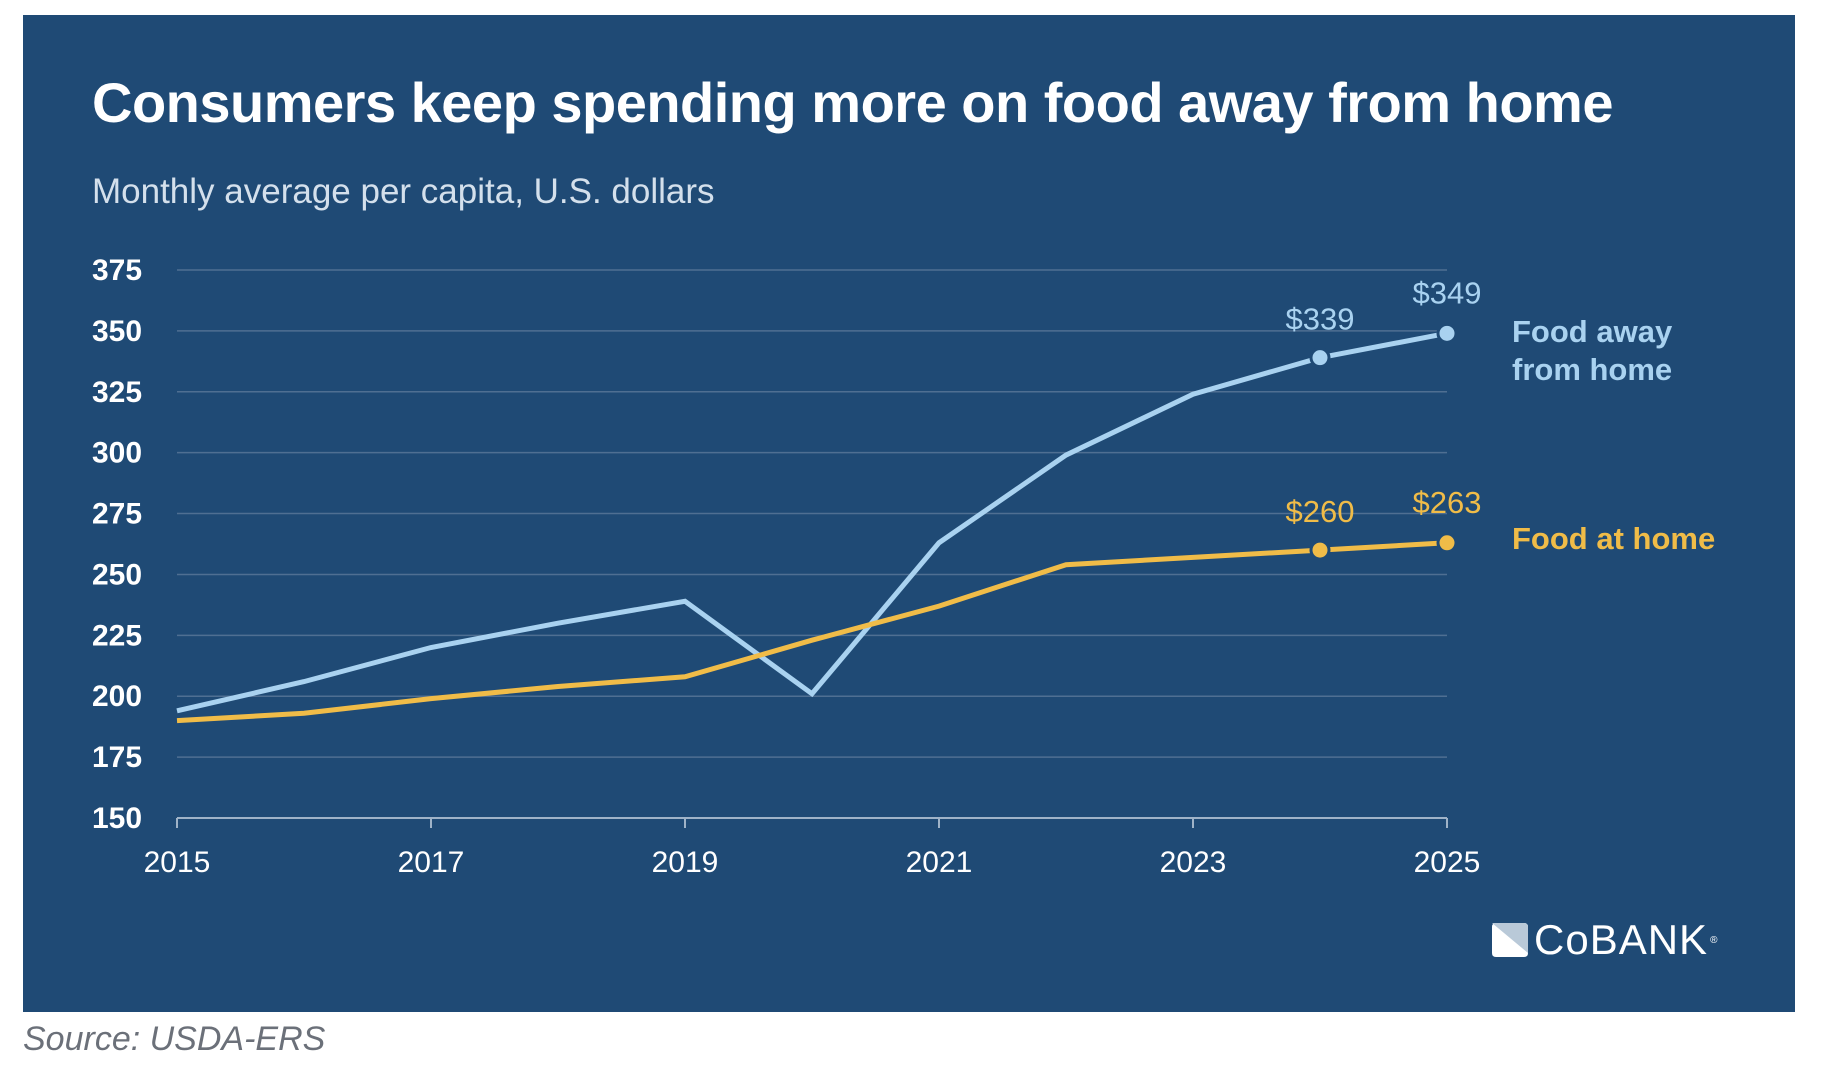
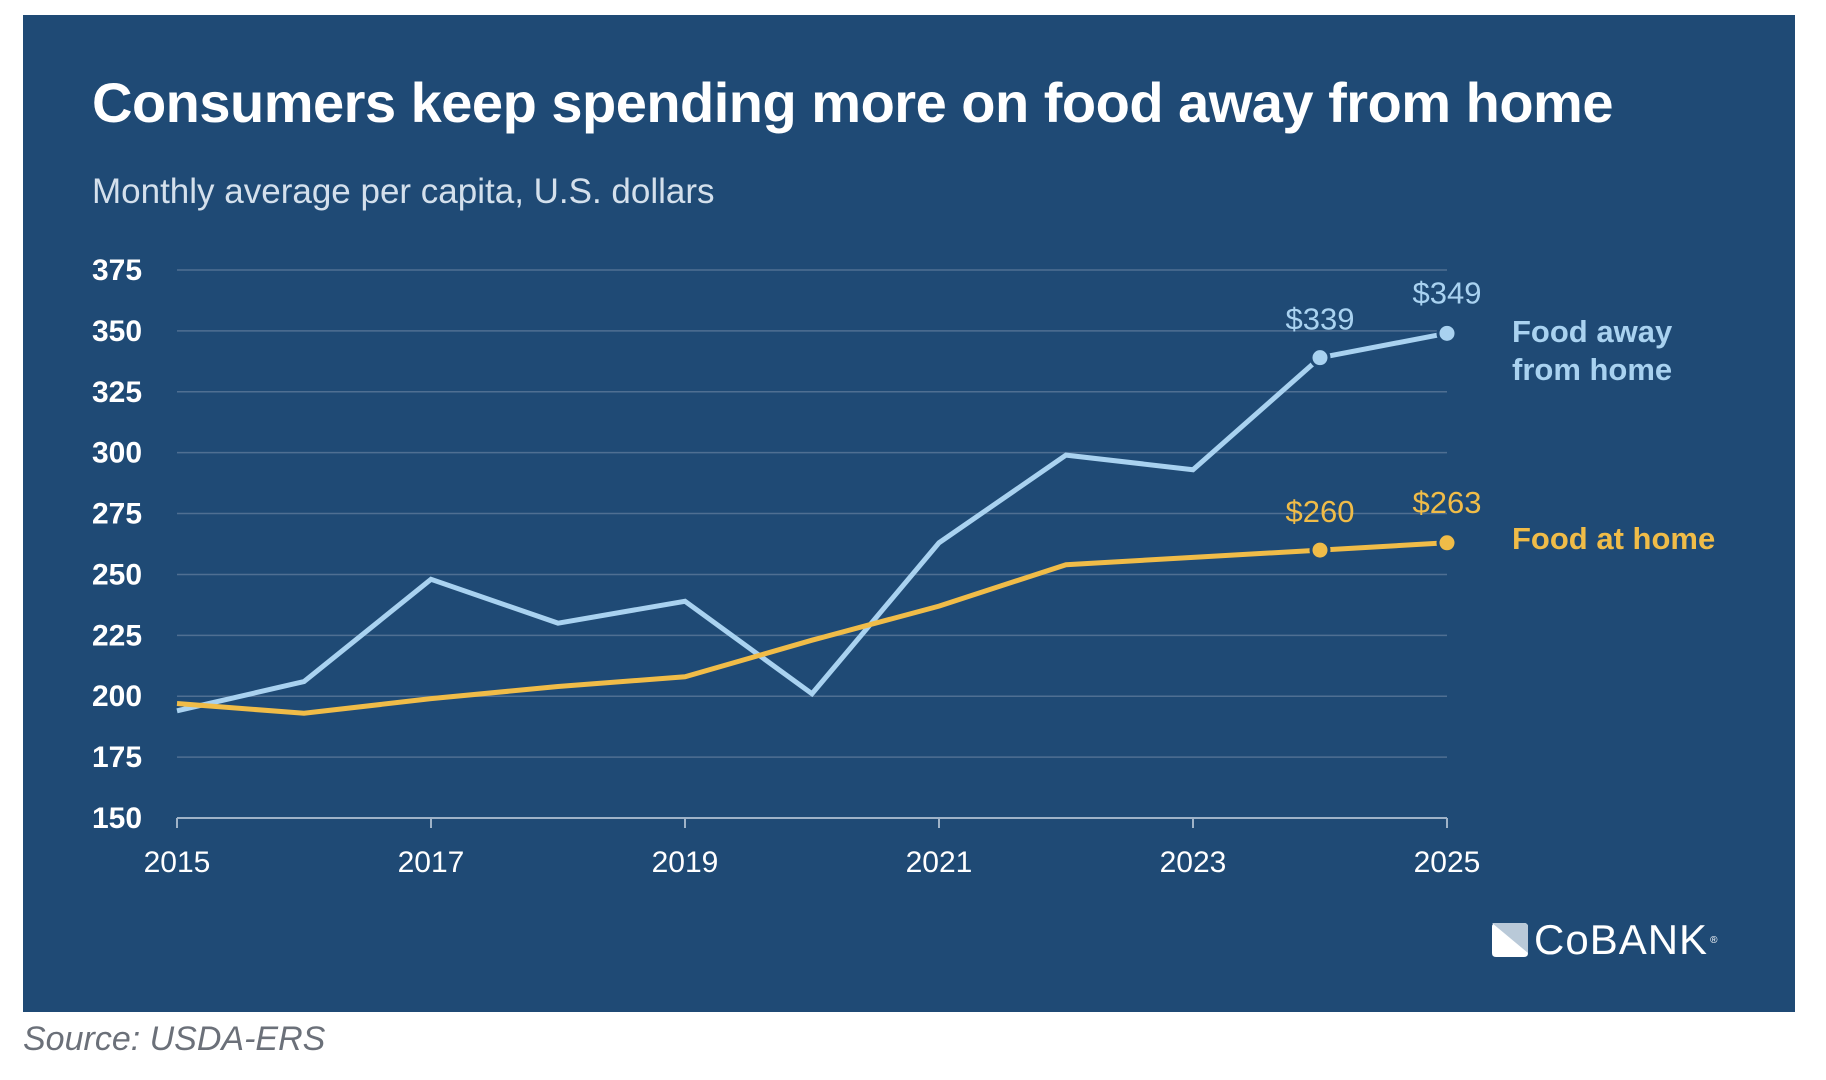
Food at home/2015: 190 -> 197
Food away from home/2017: 220 -> 248
Food away from home/2023: 324 -> 293
